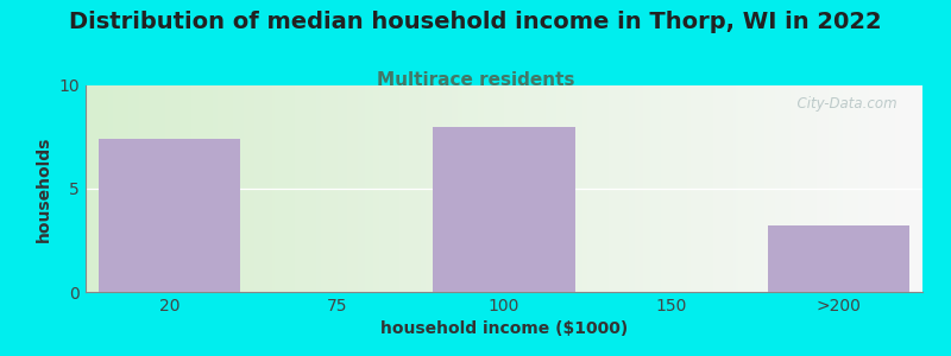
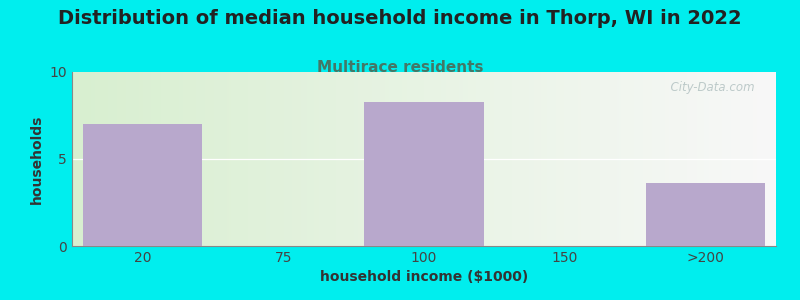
20: 7.4 -> 7.0
100: 8.0 -> 8.3
>200: 3.2 -> 3.6
